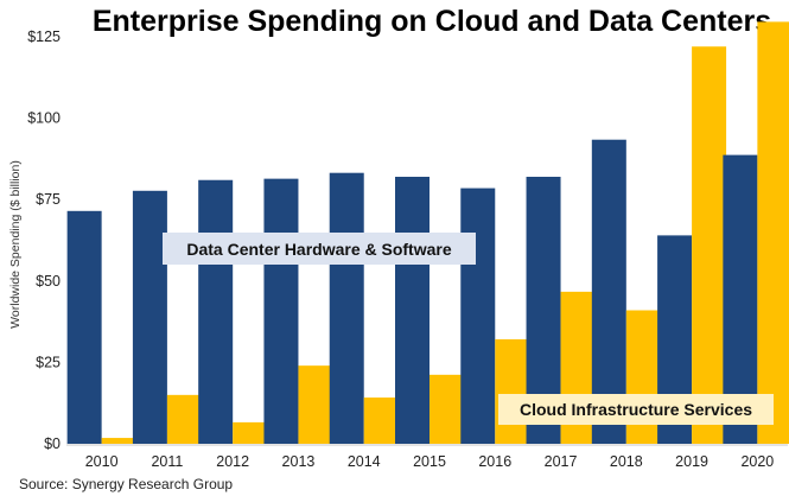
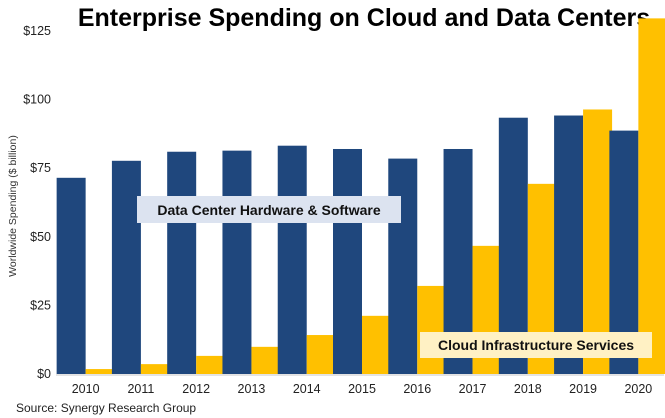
Cloud Infrastructure Services/2011: $15 -> $4
Cloud Infrastructure Services/2013: $24 -> $10
Cloud Infrastructure Services/2018: $41 -> $69
Data Center Hardware & Software/2019: $64 -> $94
Cloud Infrastructure Services/2019: $122 -> $96
